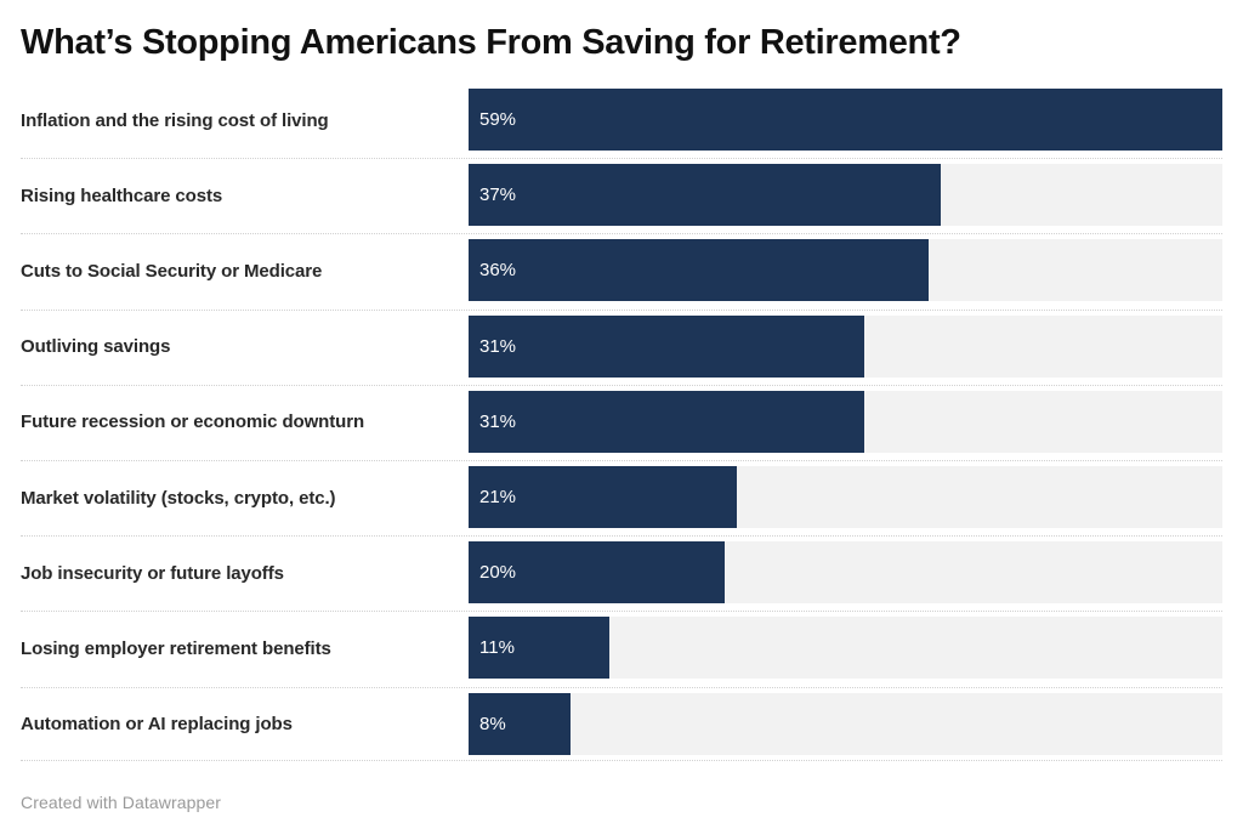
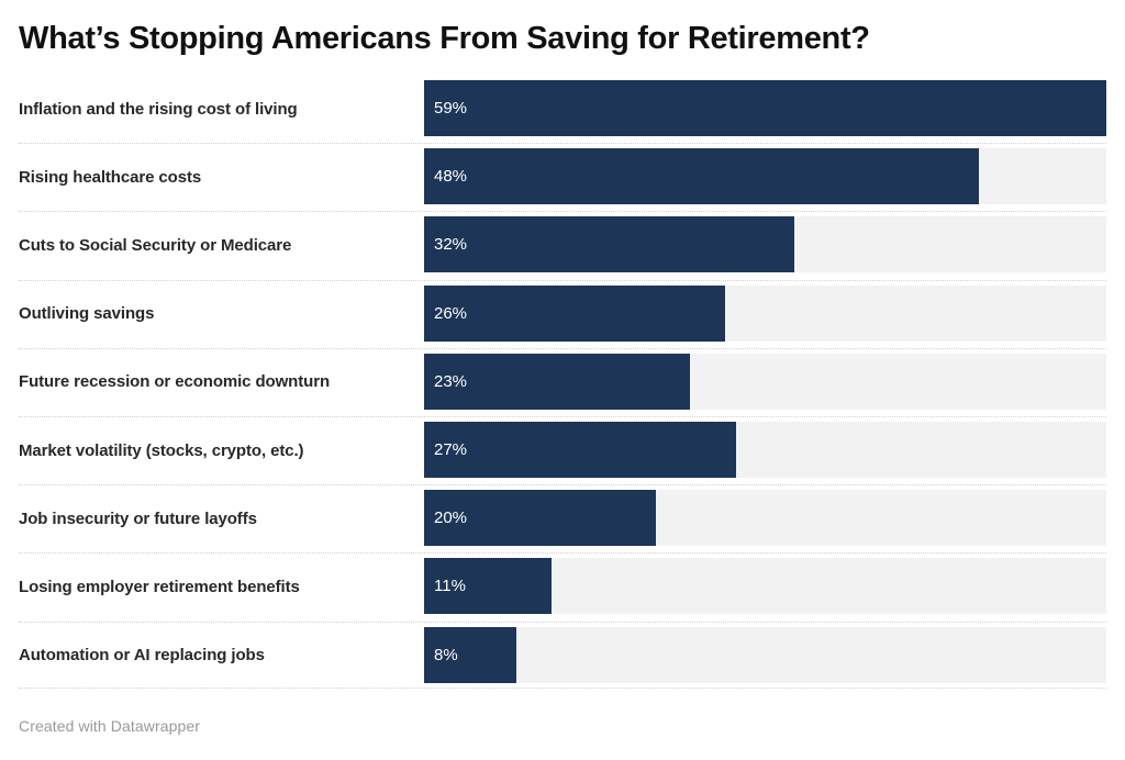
Rising healthcare costs: 37% -> 48%
Cuts to Social Security or Medicare: 36% -> 32%
Outliving savings: 31% -> 26%
Future recession or economic downturn: 31% -> 23%
Market volatility (stocks, crypto, etc.): 21% -> 27%
